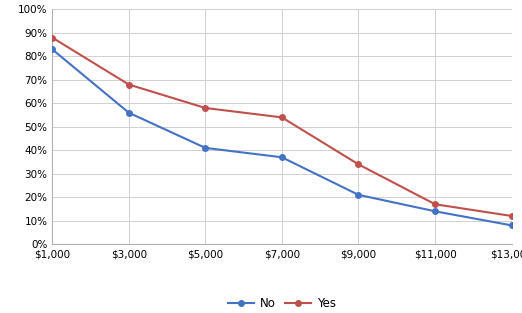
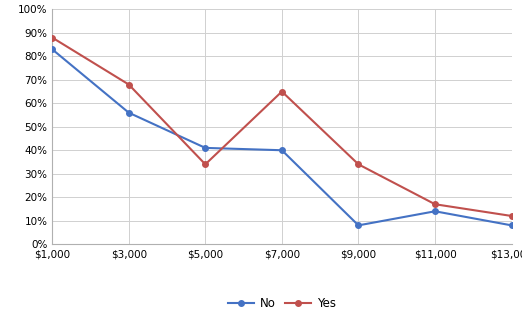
Yes/$5,000: 58% -> 34%
No/$7,000: 37% -> 40%
Yes/$7,000: 54% -> 65%
No/$9,000: 21% -> 8%
